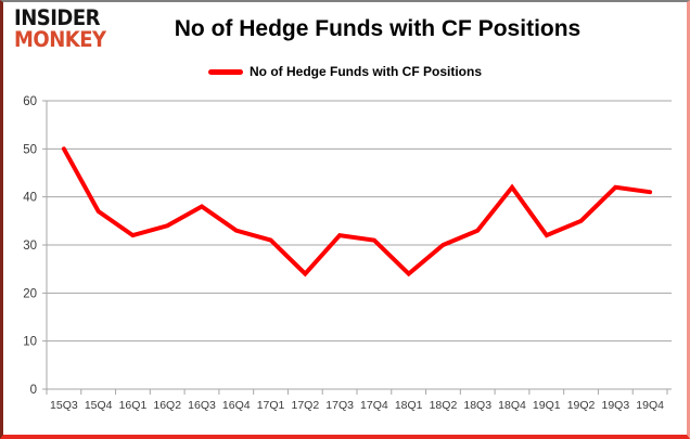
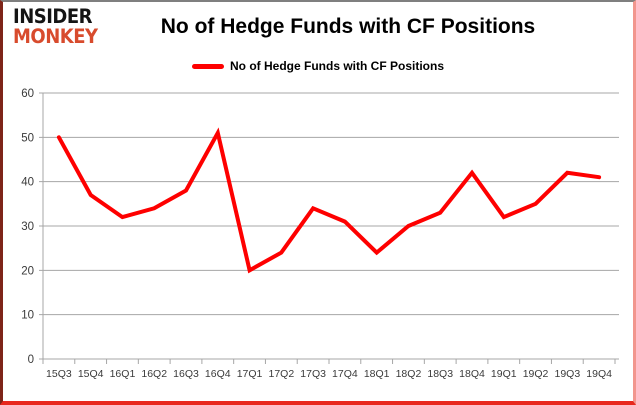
16Q4: 33 -> 51
17Q1: 31 -> 20
17Q3: 32 -> 34
